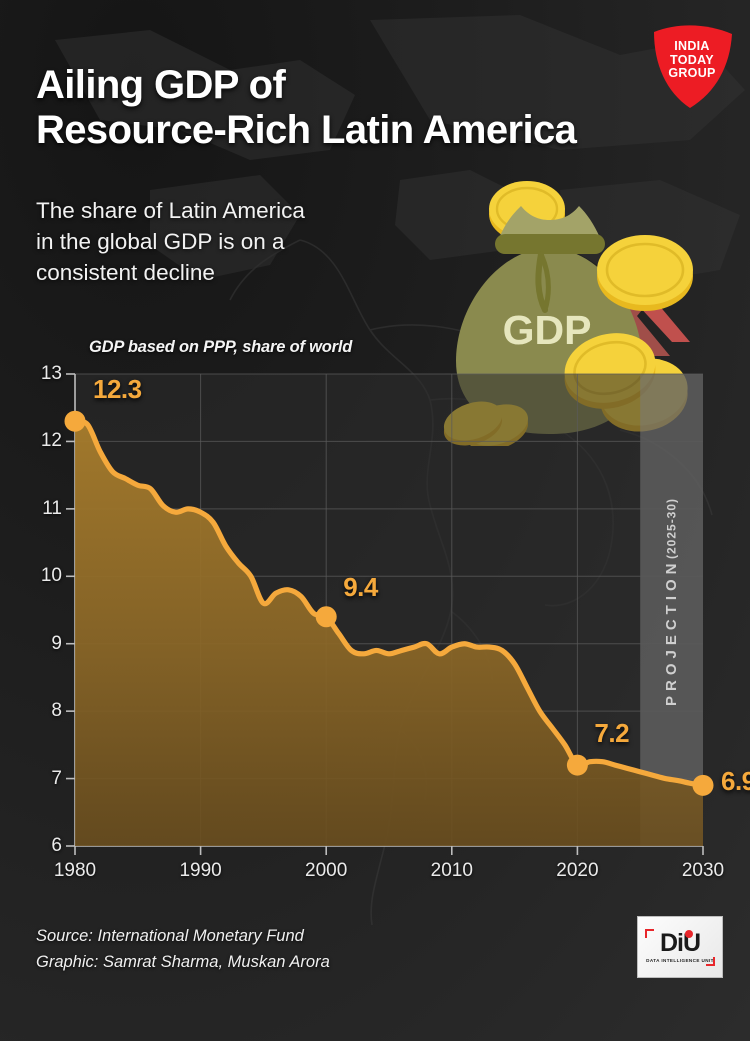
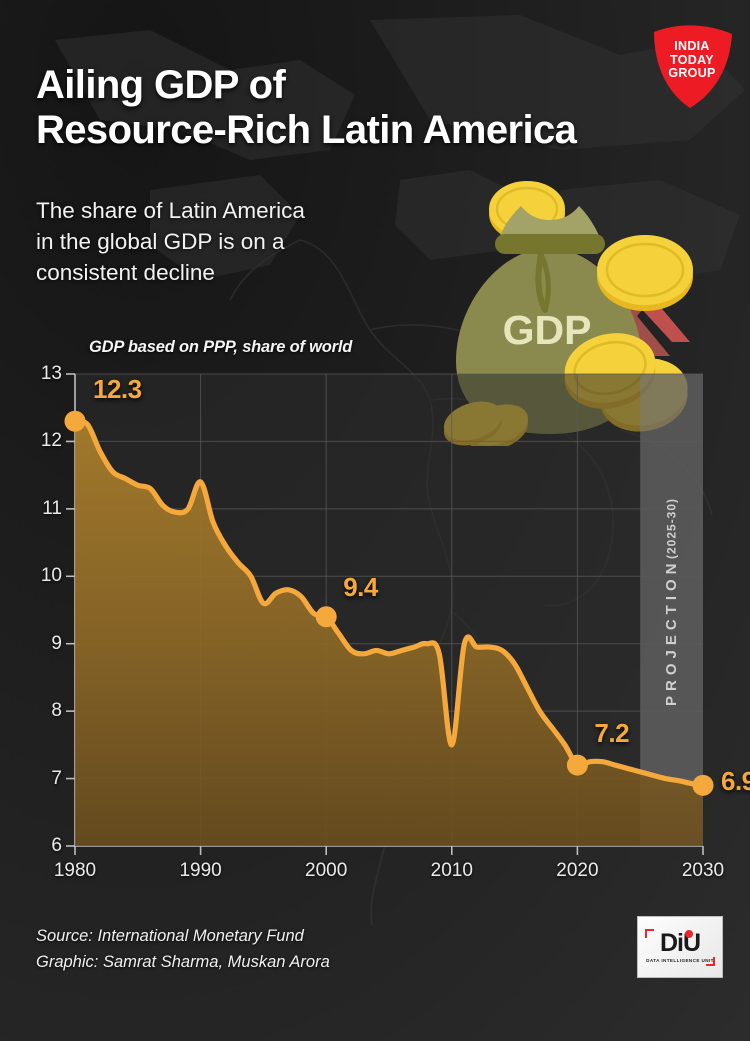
1990: 10.9 -> 11.4
2010: 8.9 -> 7.5
